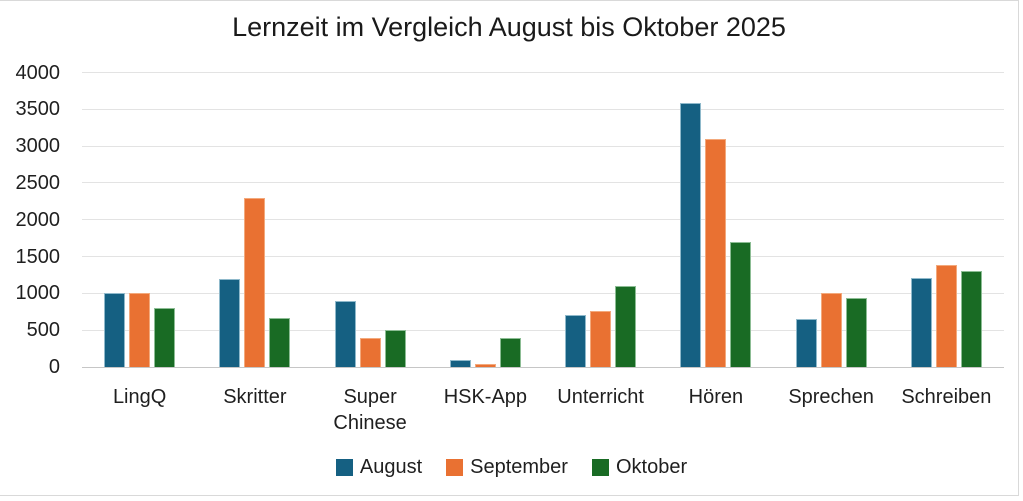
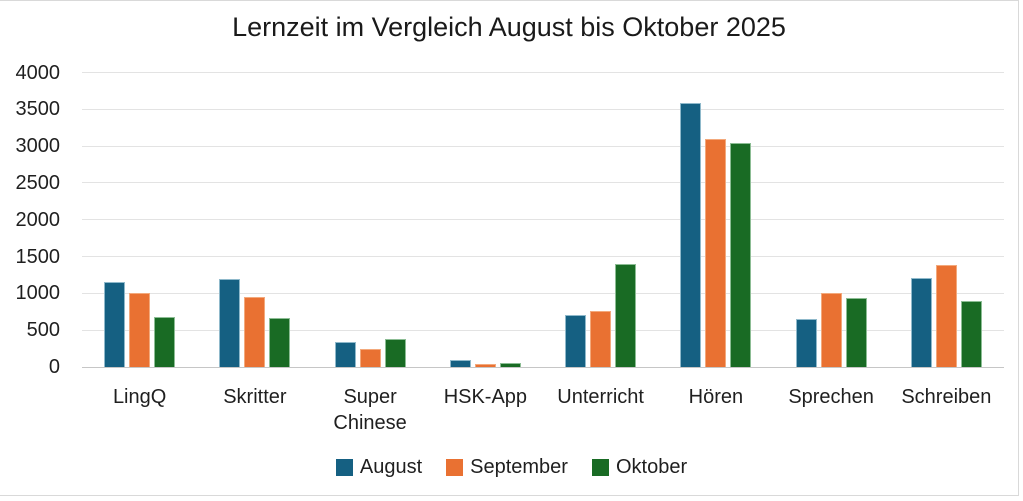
August/LingQ: 1000 -> 1200
Oktober/LingQ: 800 -> 700
September/Skritter: 2300 -> 1000
August/Super Chinese: 900 -> 300
September/Super Chinese: 400 -> 200
Oktober/Super Chinese: 500 -> 400
Oktober/HSK-App: 400 -> 100
Oktober/Unterricht: 1100 -> 1400
Oktober/Hören: 1700 -> 3000
Oktober/Schreiben: 1300 -> 900
